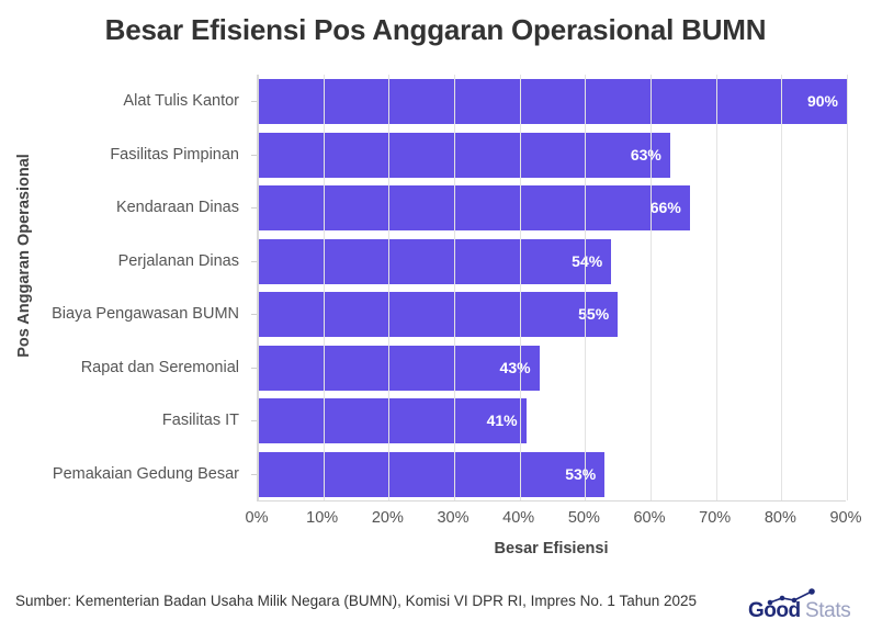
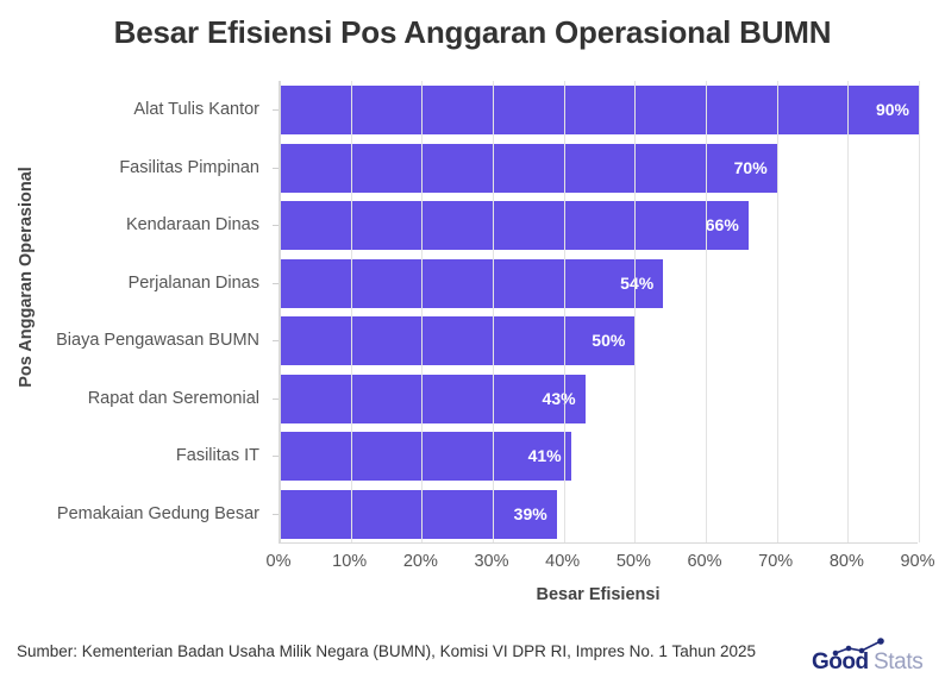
Fasilitas Pimpinan: 63% -> 70%
Biaya Pengawasan BUMN: 55% -> 50%
Pemakaian Gedung Besar: 53% -> 39%
